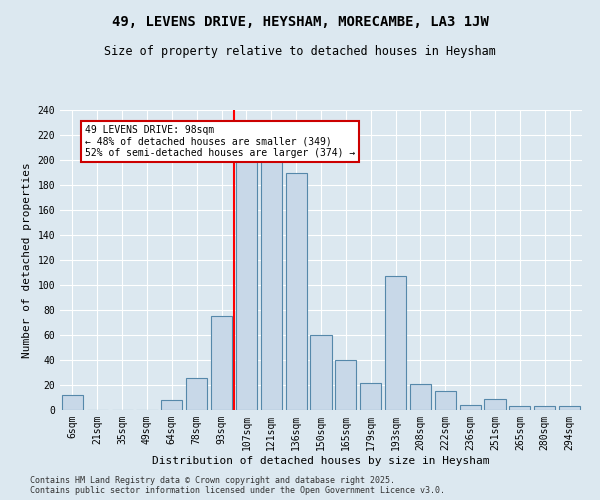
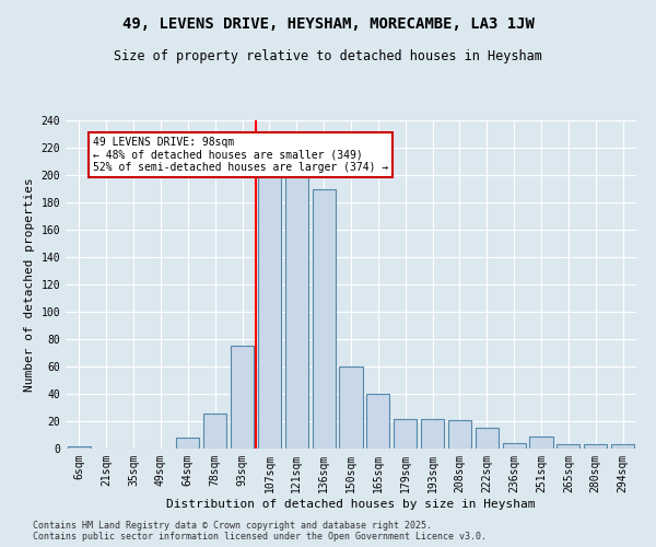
6sqm: 12 -> 2
193sqm: 107 -> 22
